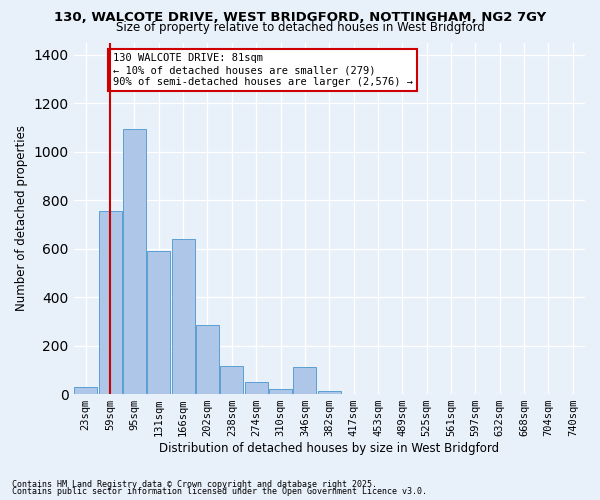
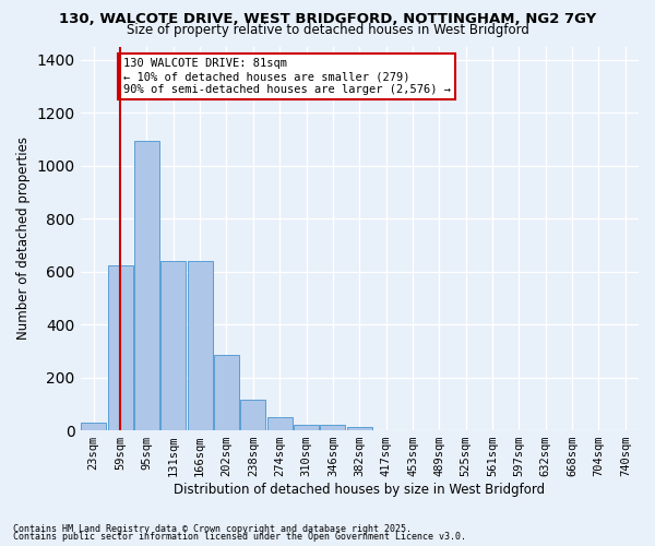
59sqm: 755 -> 625
131sqm: 590 -> 640
346sqm: 110 -> 20
